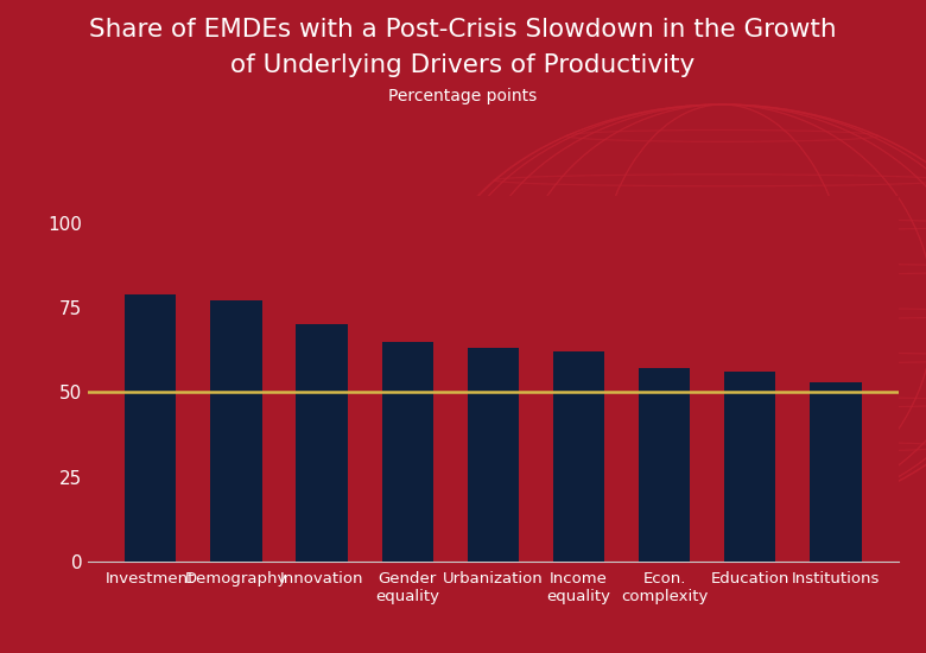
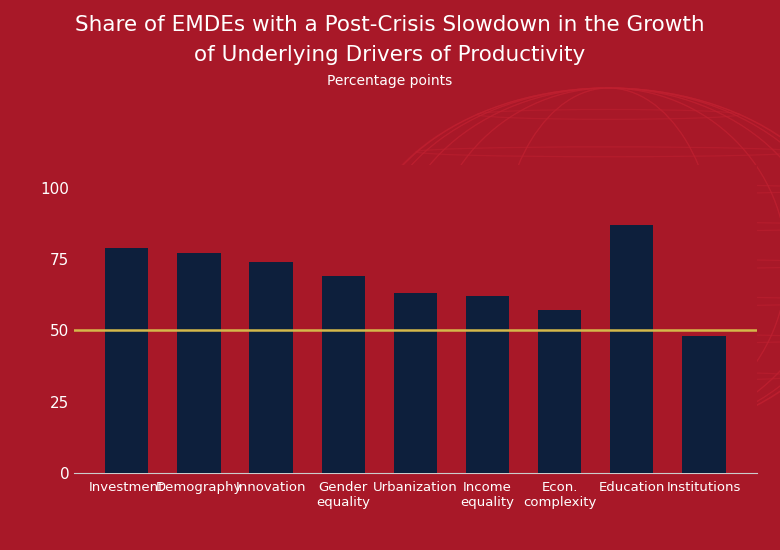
Innovation: 70 -> 74
Gender equality: 65 -> 69
Education: 56 -> 87
Institutions: 53 -> 48
